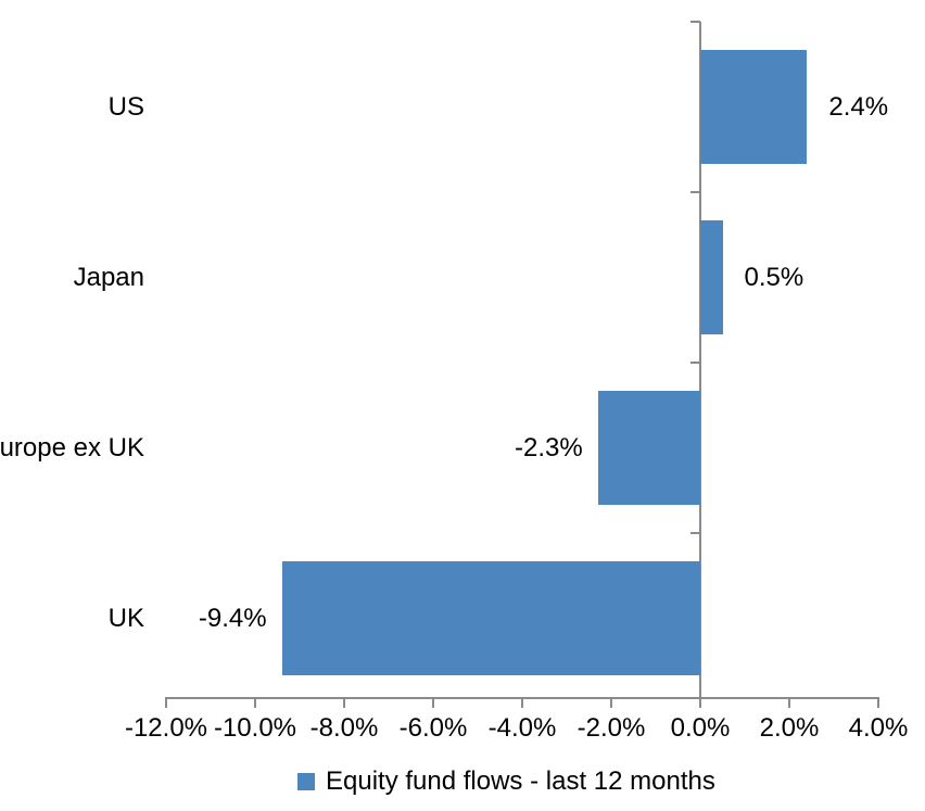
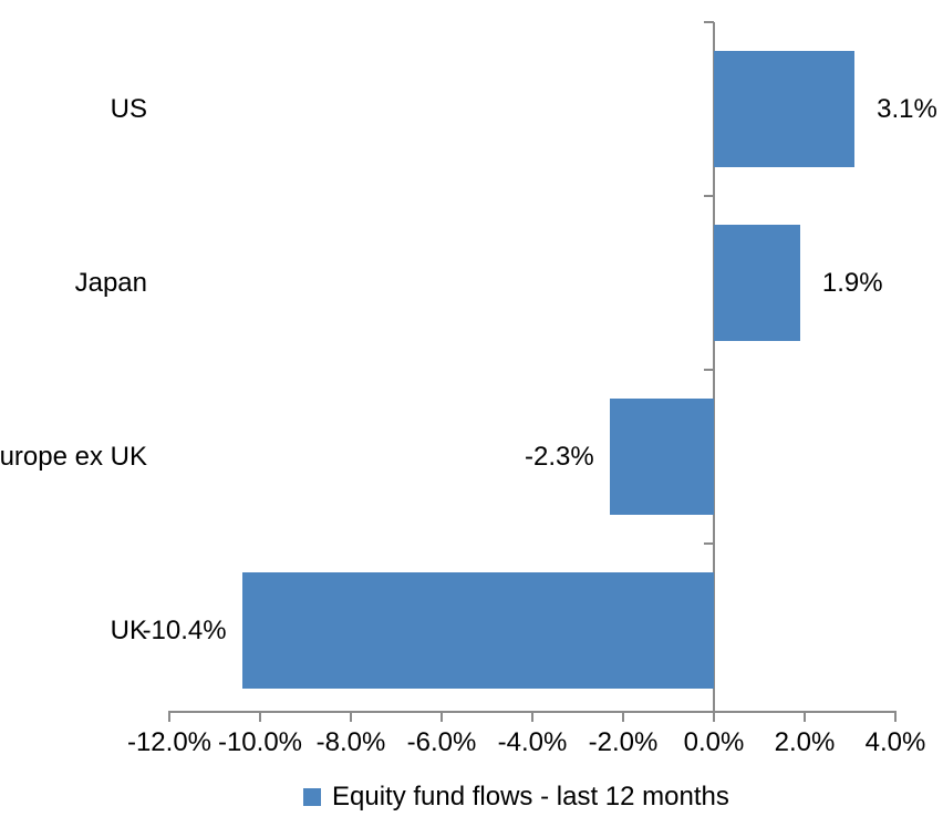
US: 2.4% -> 3.1%
Japan: 0.5% -> 1.9%
UK: -9.4% -> -10.4%
